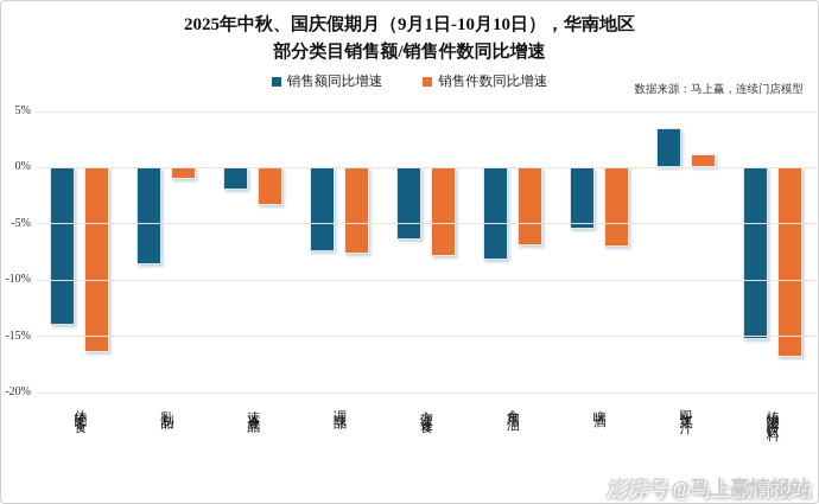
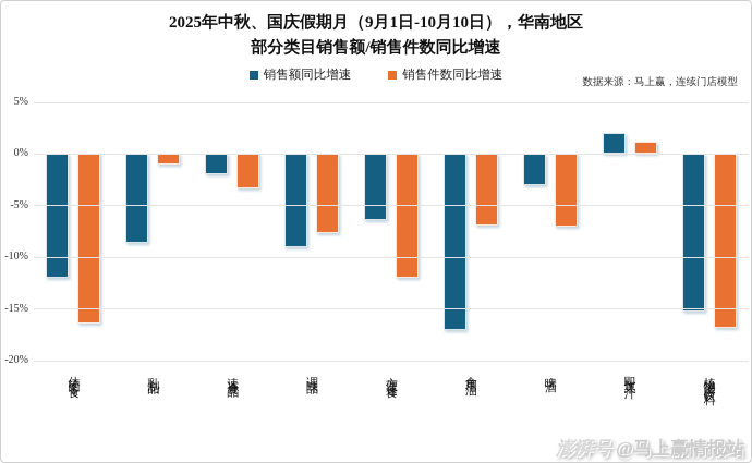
销售额同比增速/休闲零食: -14% -> -12%
销售额同比增速/调味品: -8% -> -9%
销售件数同比增速/方便速食: -8% -> -12%
销售额同比增速/食用油: -8% -> -17%
销售额同比增速/啤酒: -5% -> -3%
销售额同比增速/即饮果汁: 4% -> 2%
